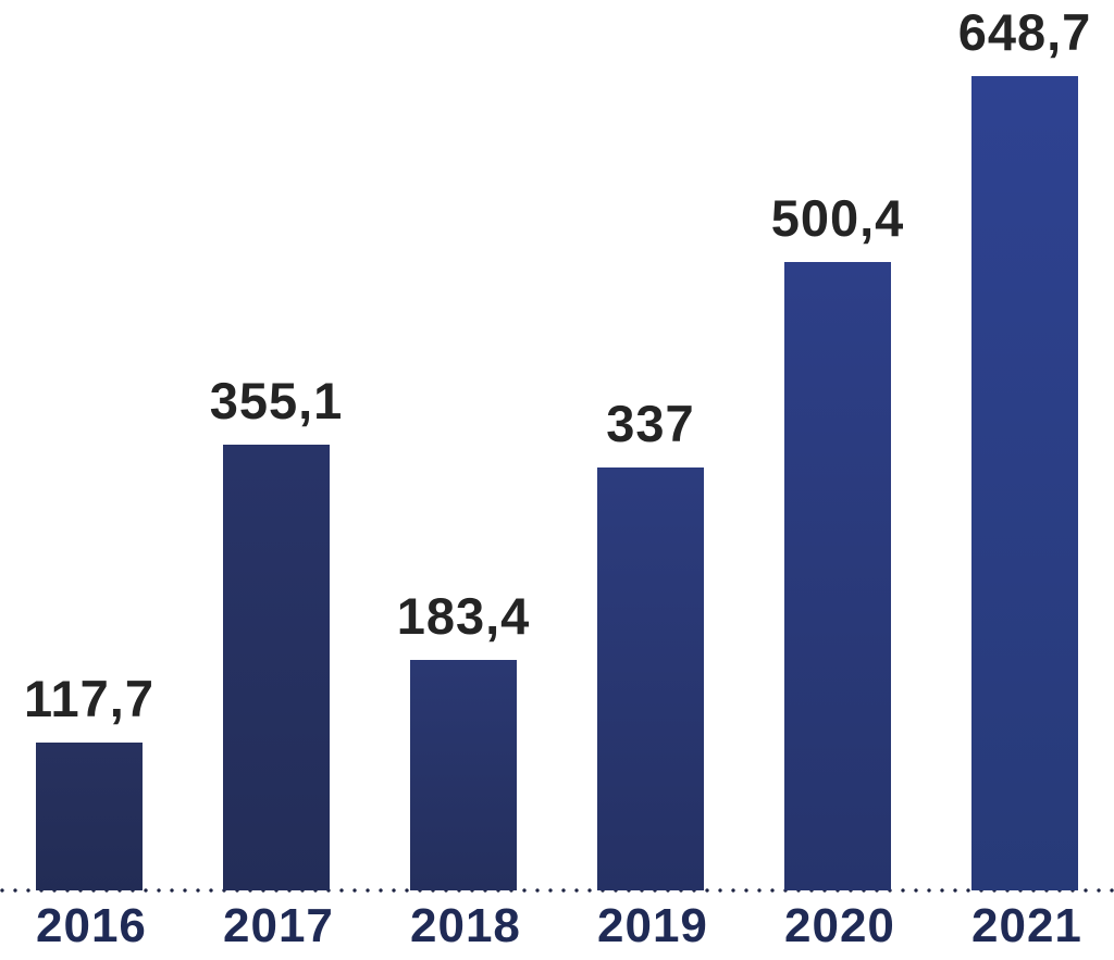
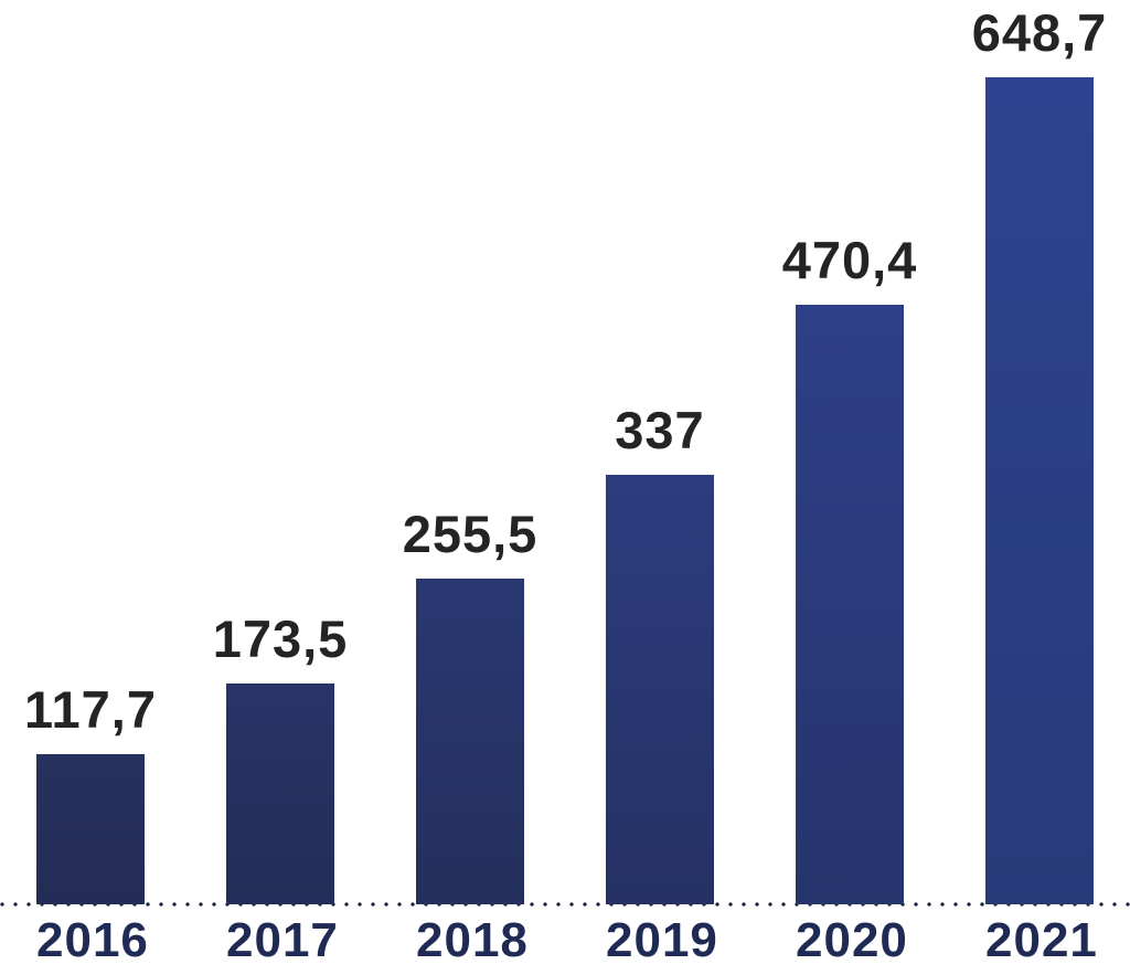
2017: 355,1 -> 173,5
2018: 183,4 -> 255,5
2020: 500,4 -> 470,4
